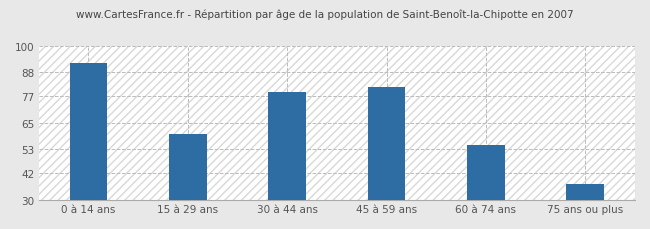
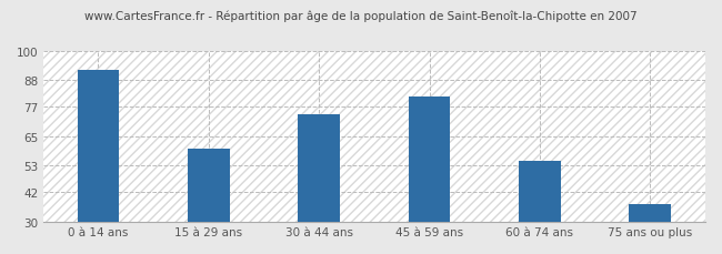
30 à 44 ans: 79 -> 74
